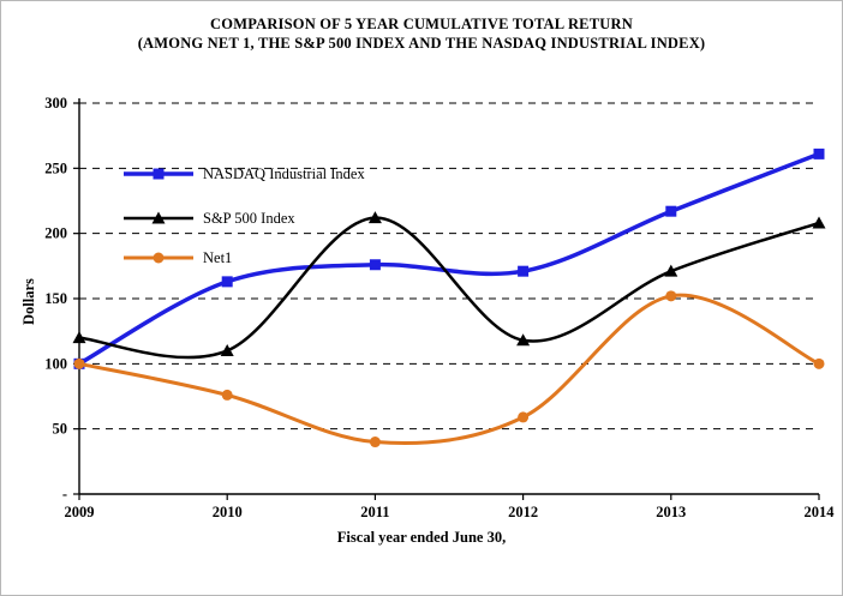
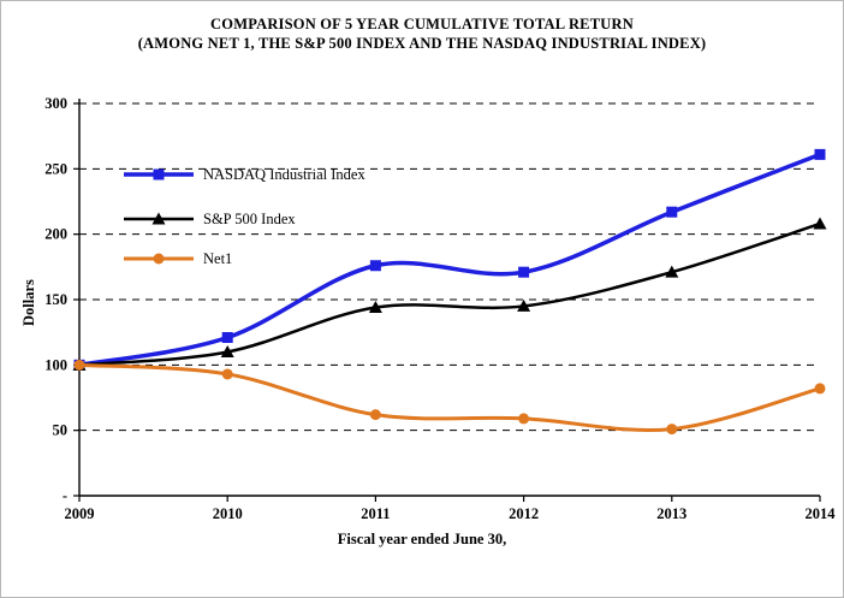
S&P 500 Index/2009: 120 -> 100
NASDAQ Industrial Index/2010: 163 -> 121
Net1/2010: 76 -> 93
S&P 500 Index/2011: 212 -> 144
Net1/2011: 40 -> 62
S&P 500 Index/2012: 118 -> 145
Net1/2013: 152 -> 51
Net1/2014: 100 -> 82
